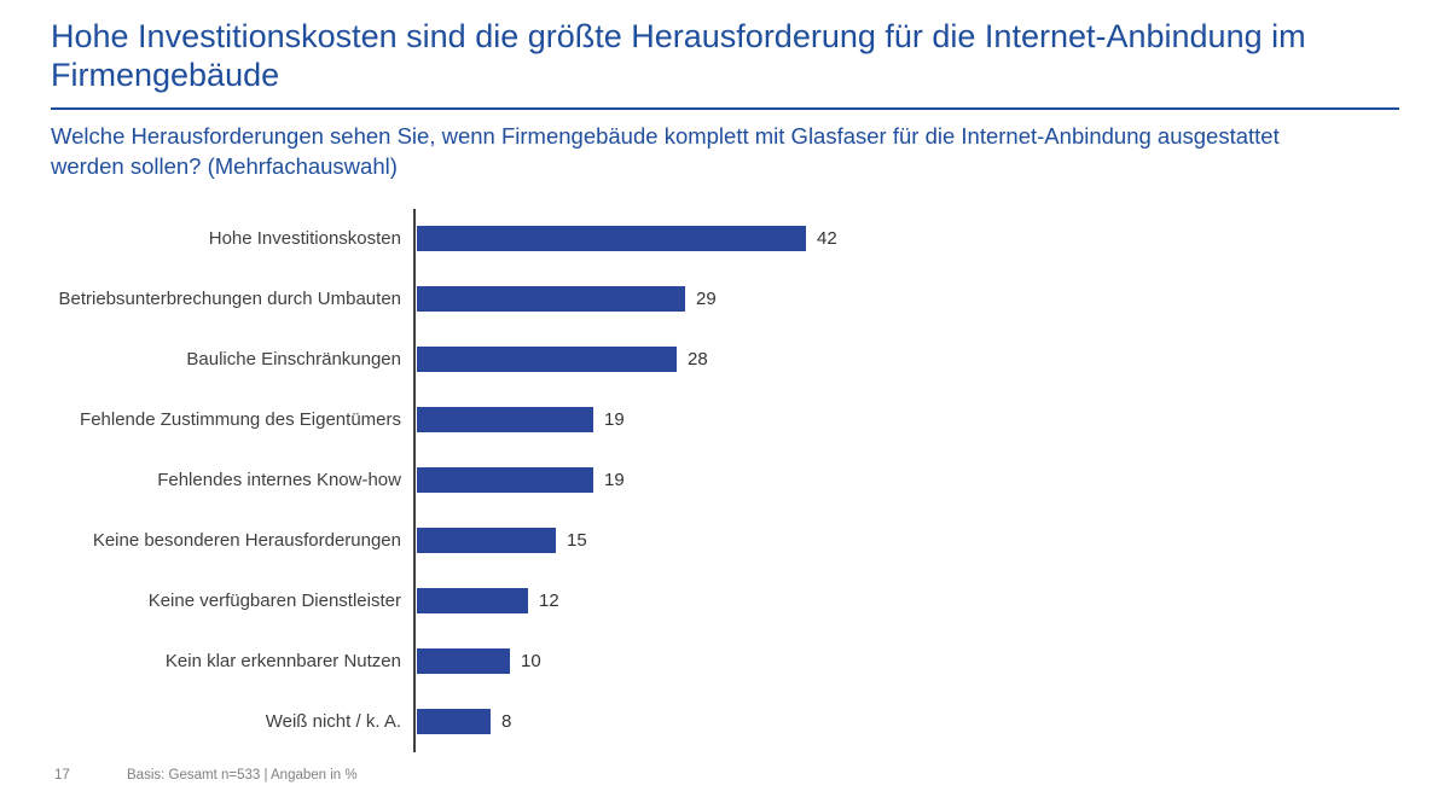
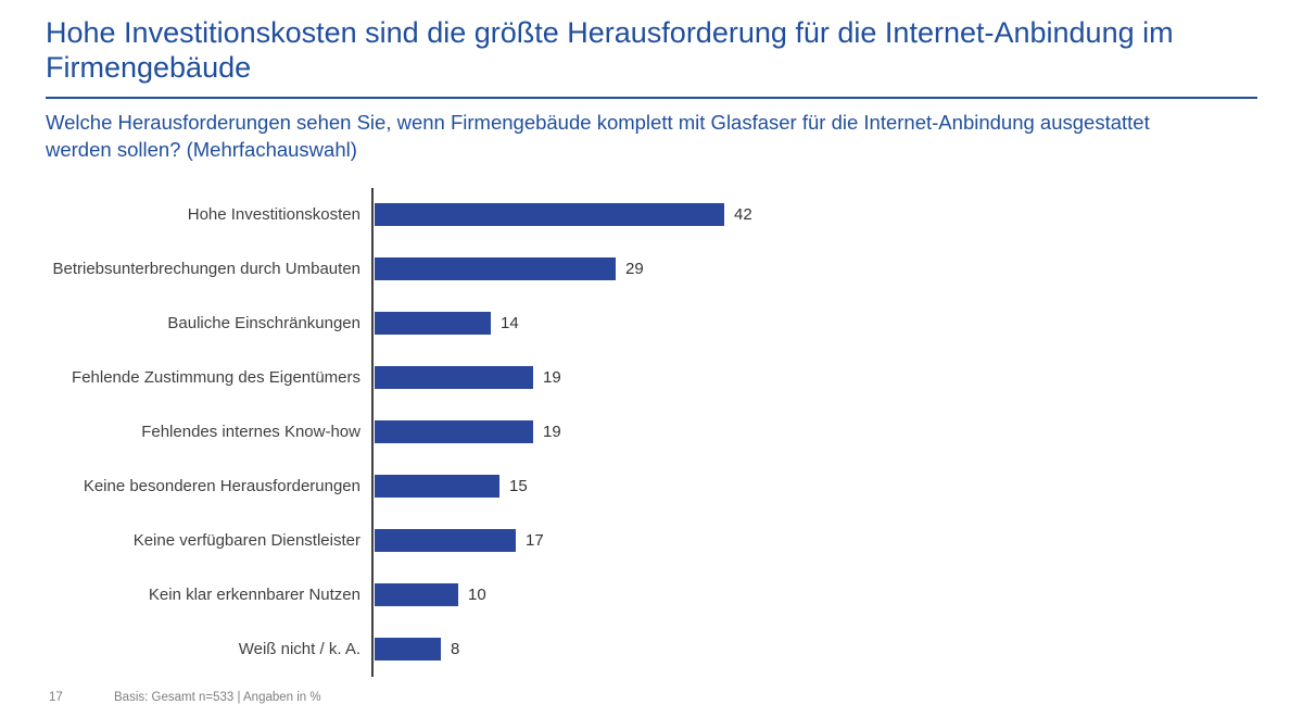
Bauliche Einschränkungen: 28 -> 14
Keine verfügbaren Dienstleister: 12 -> 17
